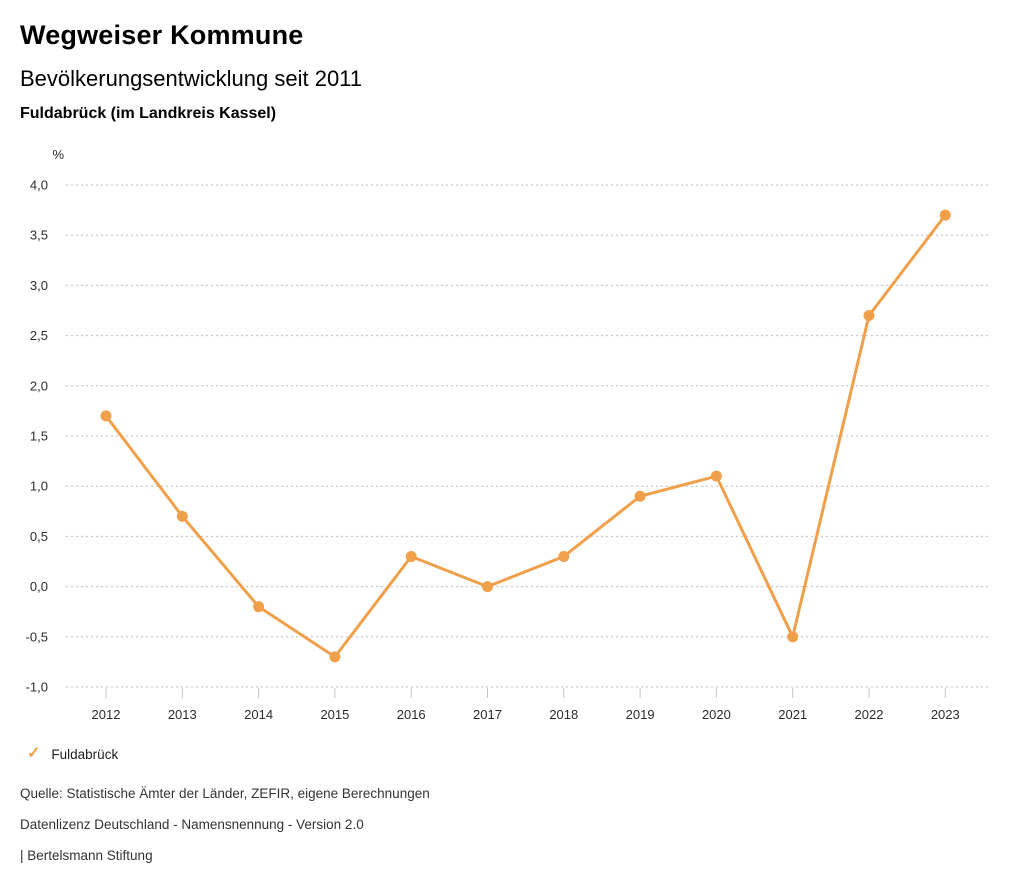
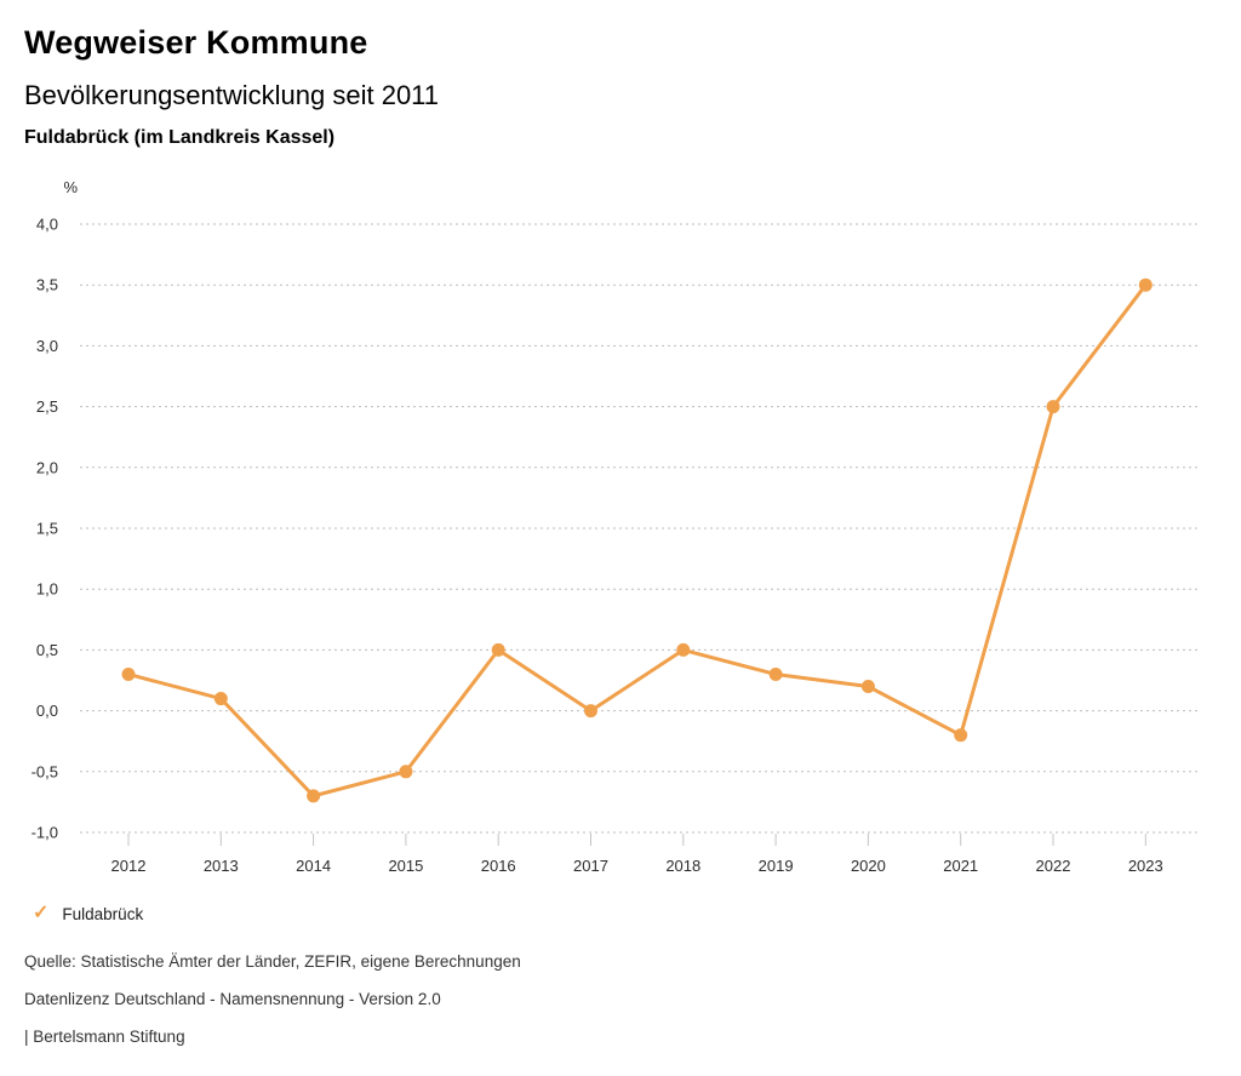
2012: 1,7 -> 0,3
2013: 0,7 -> 0,1
2014: -0,2 -> -0,7
2015: -0,7 -> -0,5
2016: 0,3 -> 0,5
2018: 0,3 -> 0,5
2019: 0,9 -> 0,3
2020: 1,1 -> 0,2
2021: -0,5 -> -0,2
2022: 2,7 -> 2,5
2023: 3,7 -> 3,5
